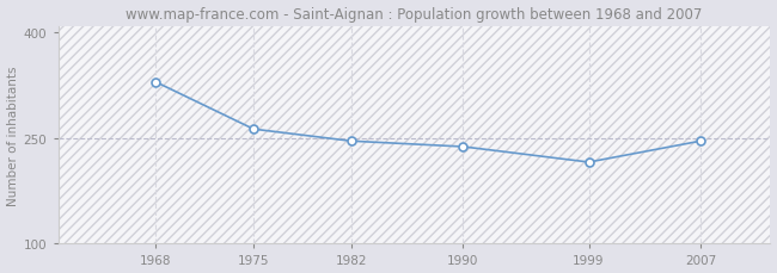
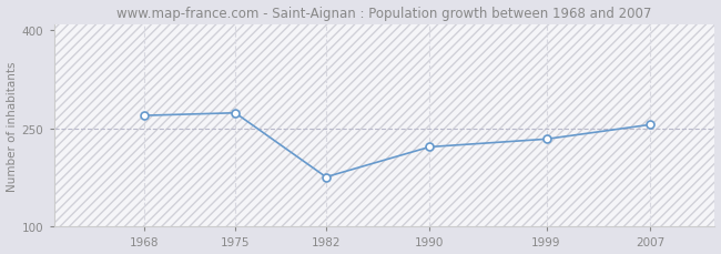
1968: 330 -> 270
1975: 263 -> 274
1982: 246 -> 176
1990: 238 -> 222
1999: 216 -> 234
2007: 246 -> 256
